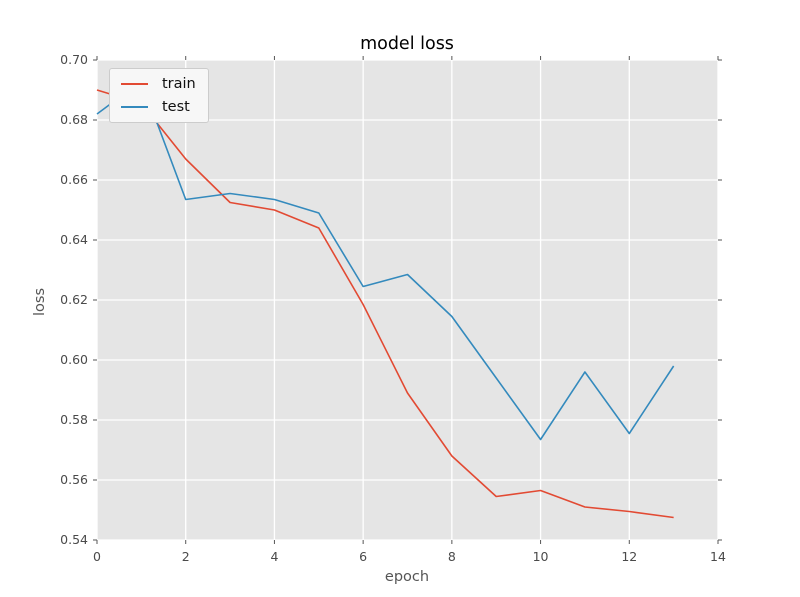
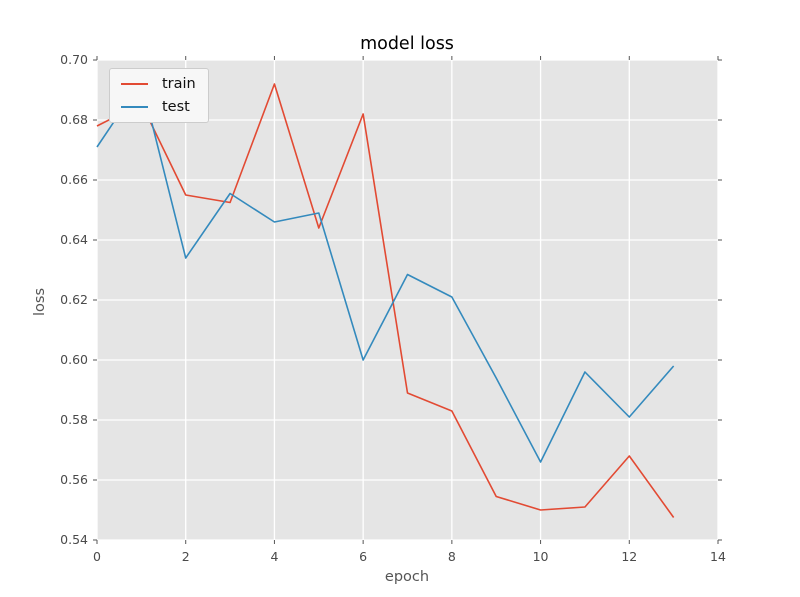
train/0: 0.690 -> 0.678
test/0: 0.682 -> 0.671
train/2: 0.667 -> 0.655
test/2: 0.653 -> 0.634
train/4: 0.650 -> 0.692
test/4: 0.653 -> 0.646
train/6: 0.619 -> 0.682
test/6: 0.625 -> 0.600
train/8: 0.568 -> 0.583
test/8: 0.615 -> 0.621
train/10: 0.556 -> 0.550
test/10: 0.574 -> 0.566
train/12: 0.549 -> 0.568
test/12: 0.576 -> 0.581
